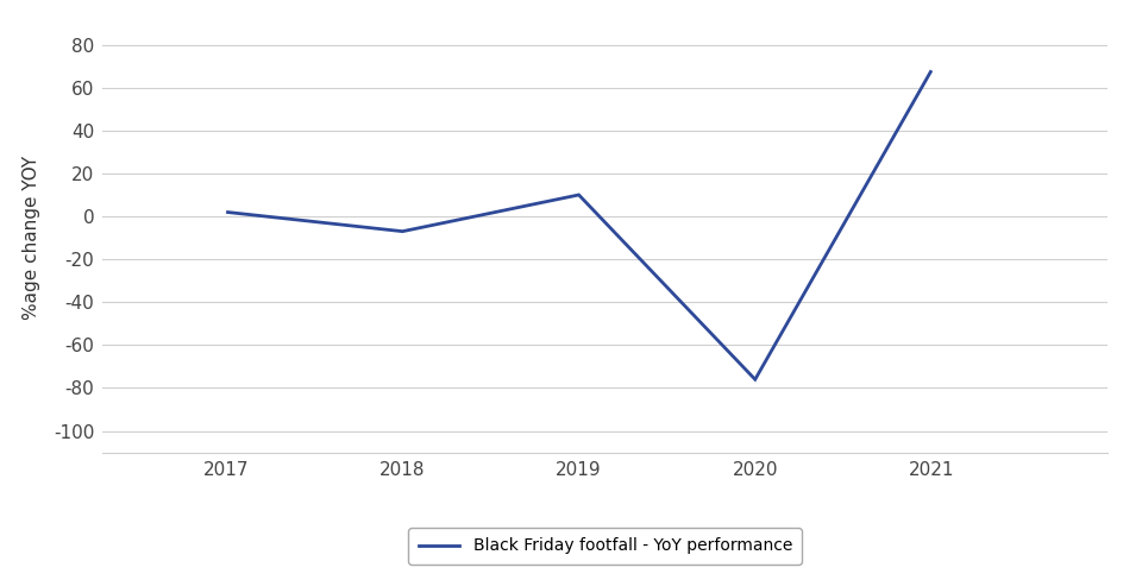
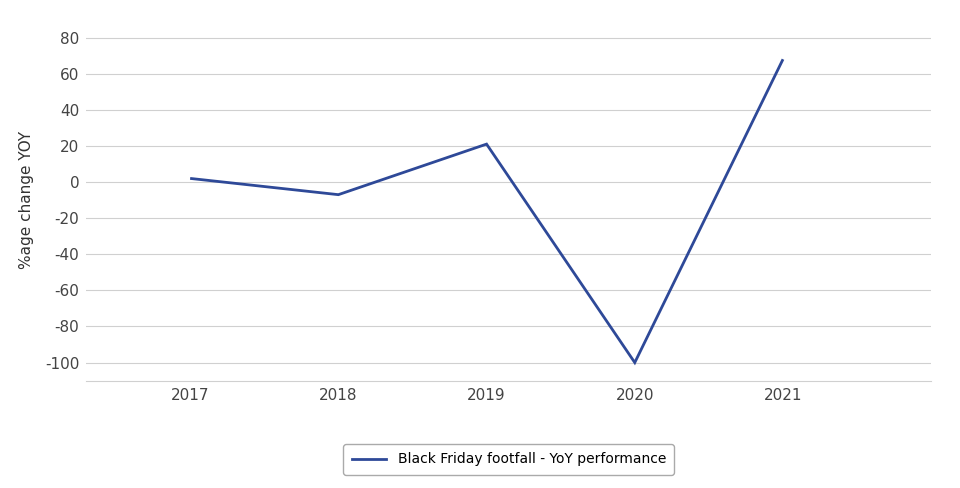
2019: 10 -> 21
2020: -76 -> -100
